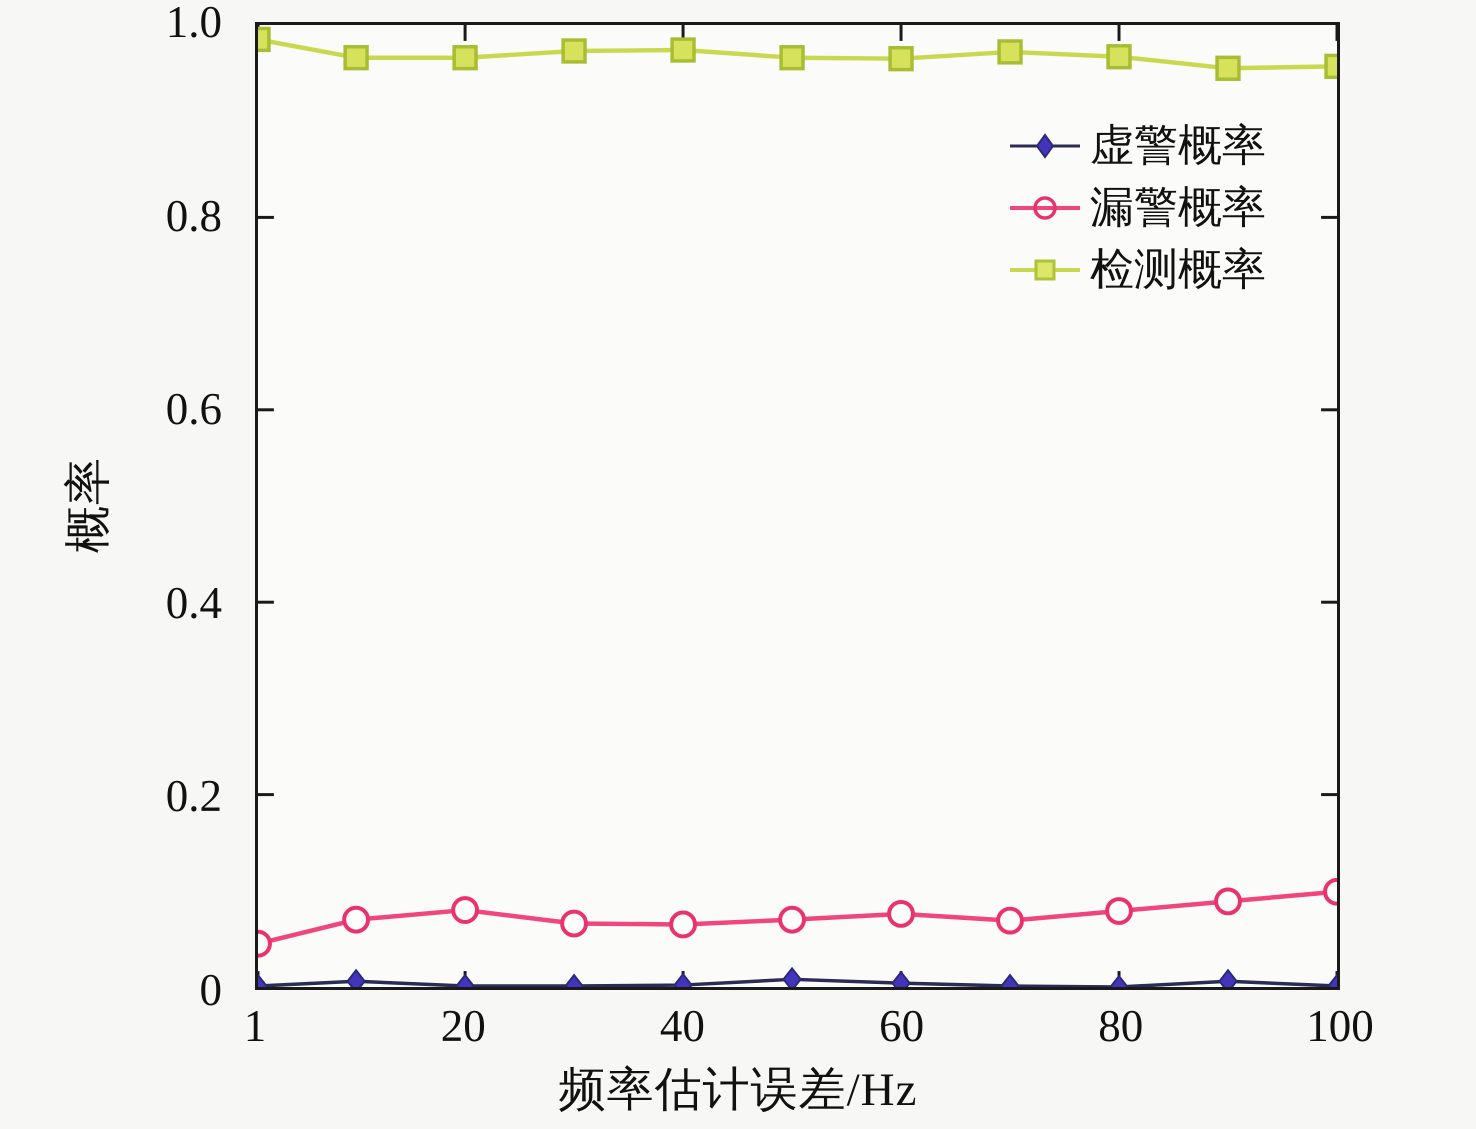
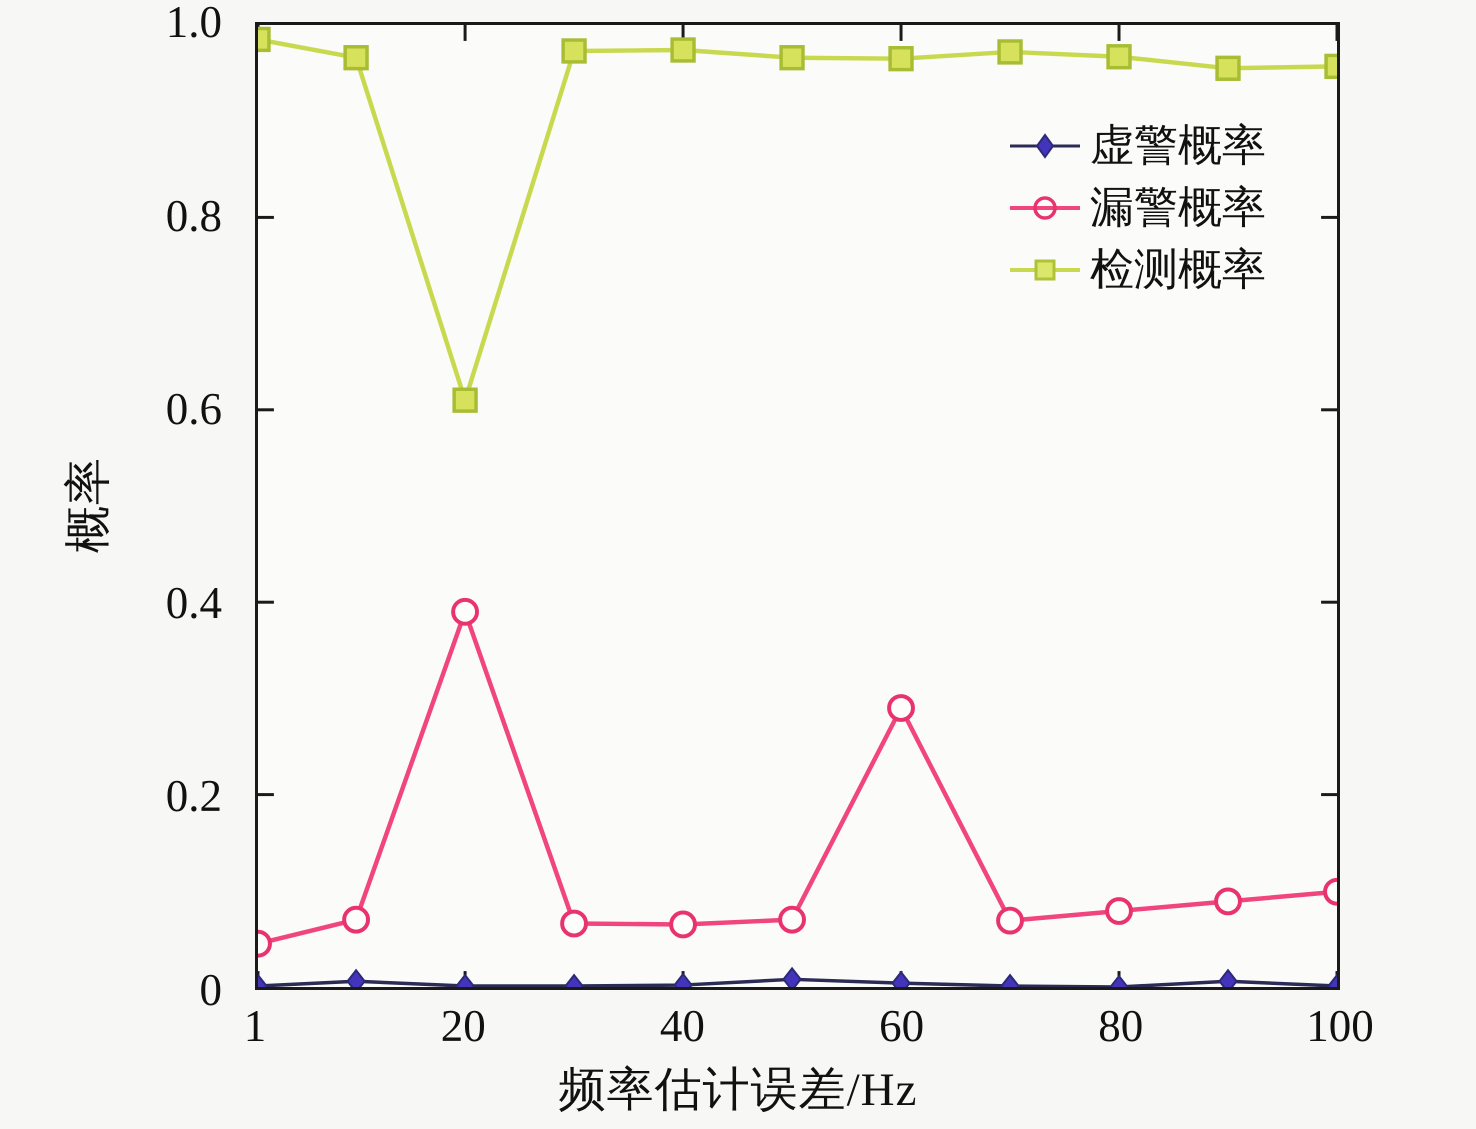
漏警概率/20: 0.08 -> 0.39
检测概率/20: 0.97 -> 0.61
漏警概率/60: 0.08 -> 0.29
